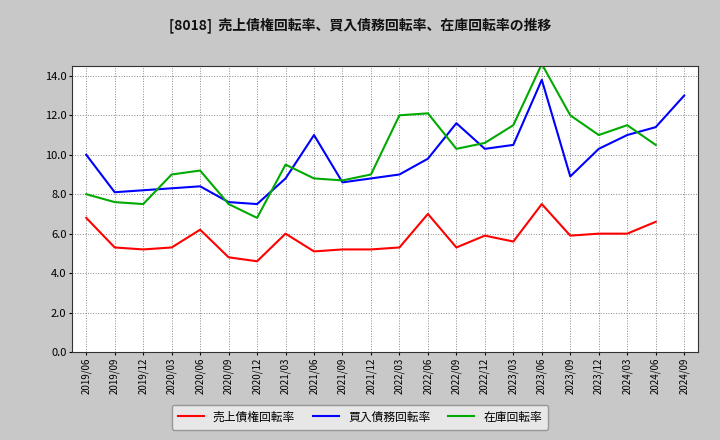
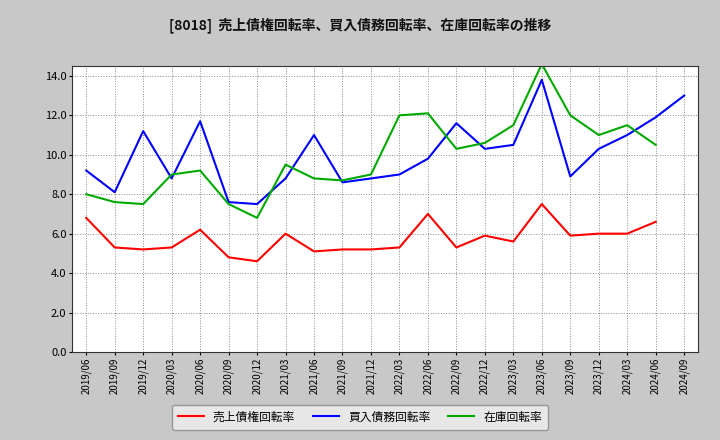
買入債務回転率/2019/06: 10.0 -> 9.2
買入債務回転率/2019/12: 8.2 -> 11.2
買入債務回転率/2020/03: 8.3 -> 8.8
買入債務回転率/2020/06: 8.4 -> 11.7
買入債務回転率/2024/06: 11.4 -> 11.9
